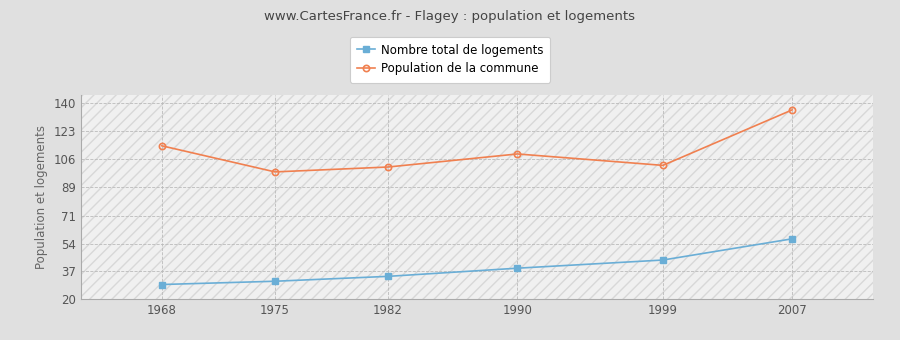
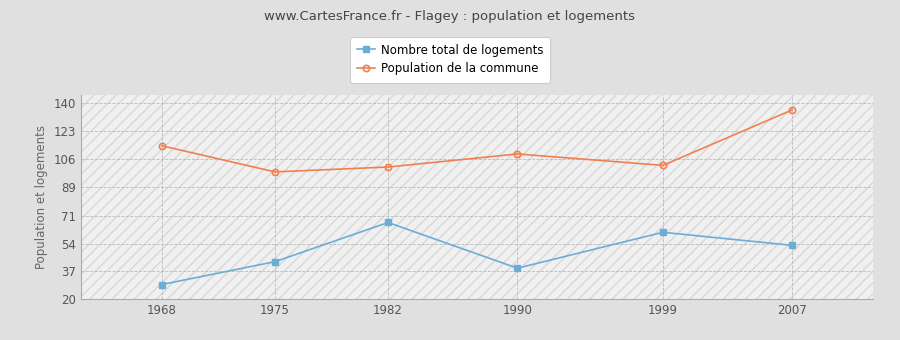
Nombre total de logements/1975: 31 -> 43
Nombre total de logements/1982: 34 -> 67
Nombre total de logements/1999: 44 -> 61
Nombre total de logements/2007: 57 -> 53
